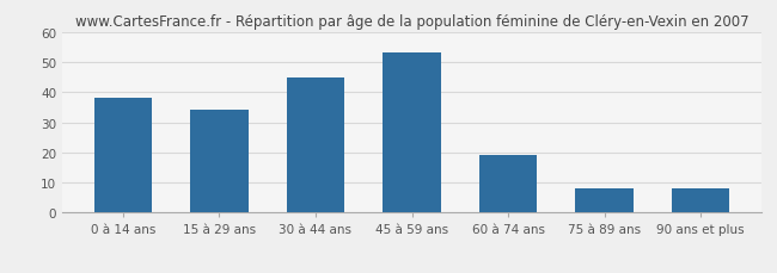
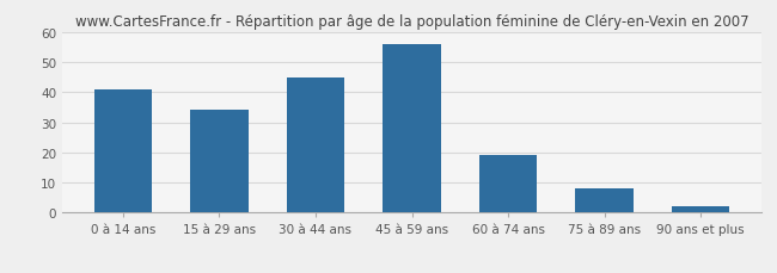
0 à 14 ans: 38 -> 41
45 à 59 ans: 53 -> 56
90 ans et plus: 8 -> 2
